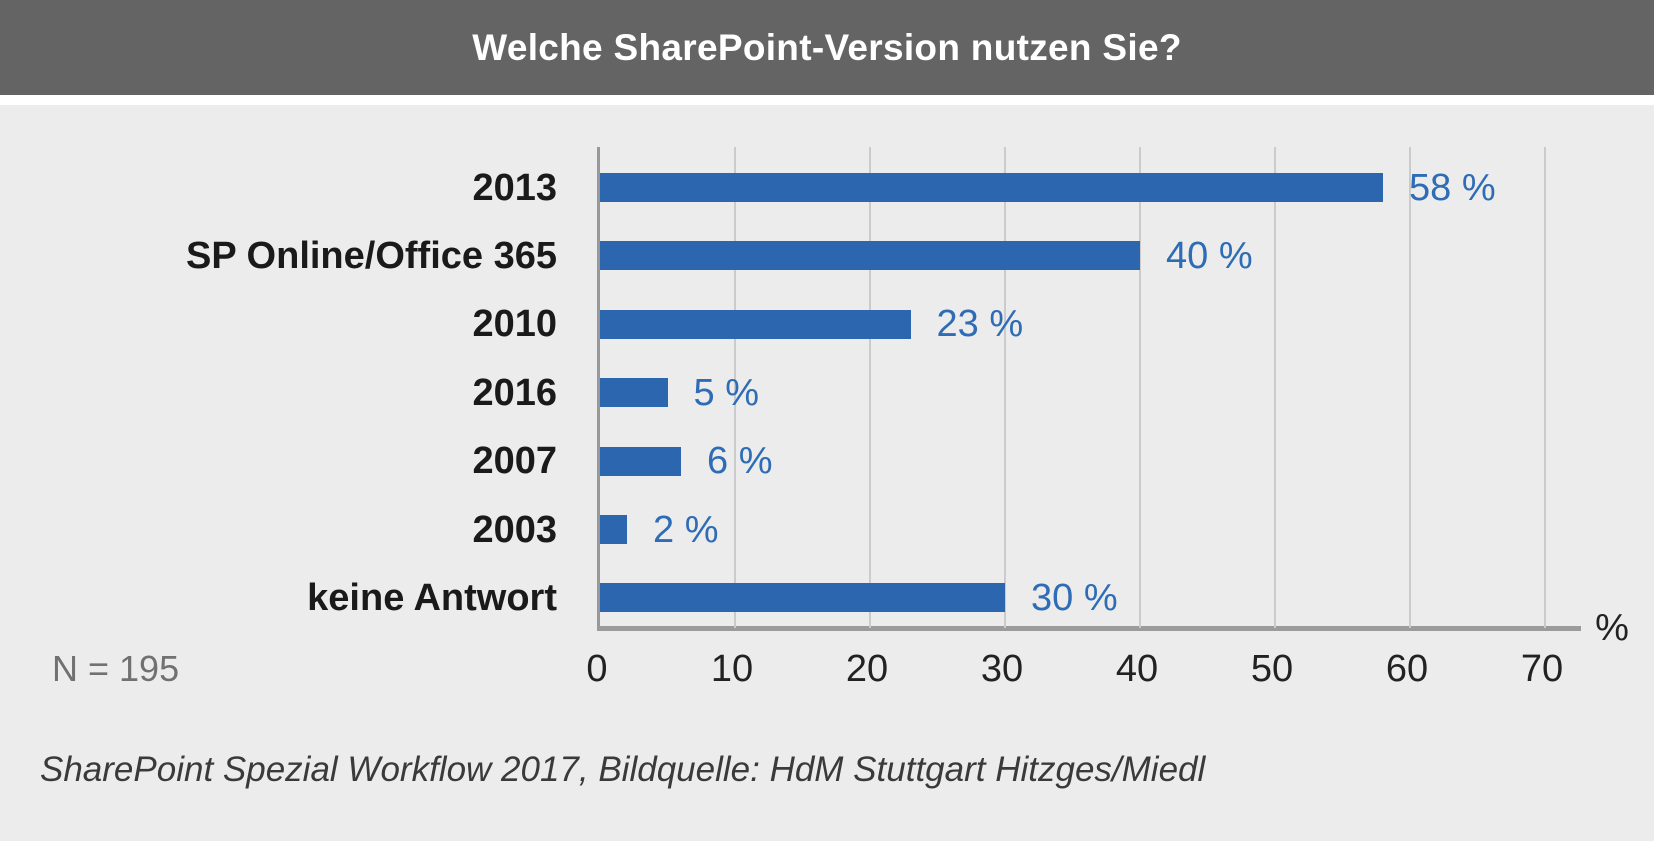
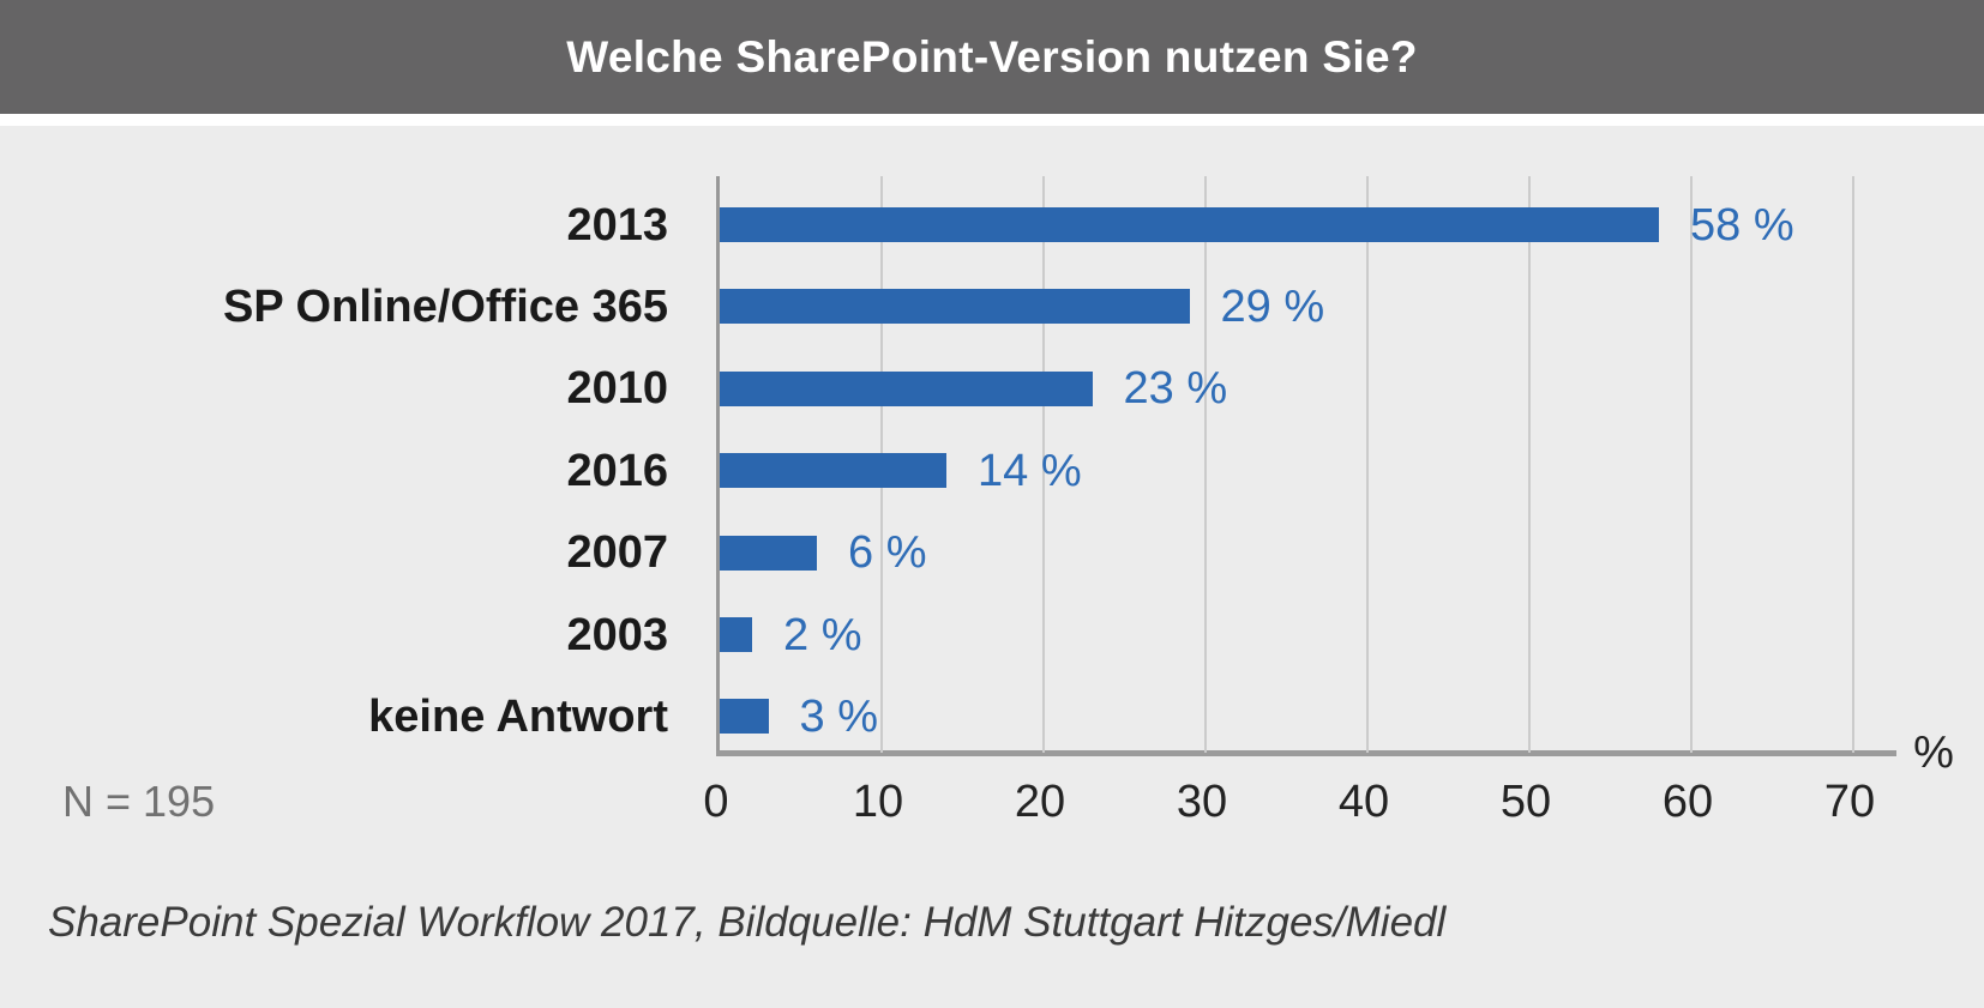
SP Online/Office 365: 40 -> 29
2016: 5 -> 14
keine Antwort: 30 -> 3
